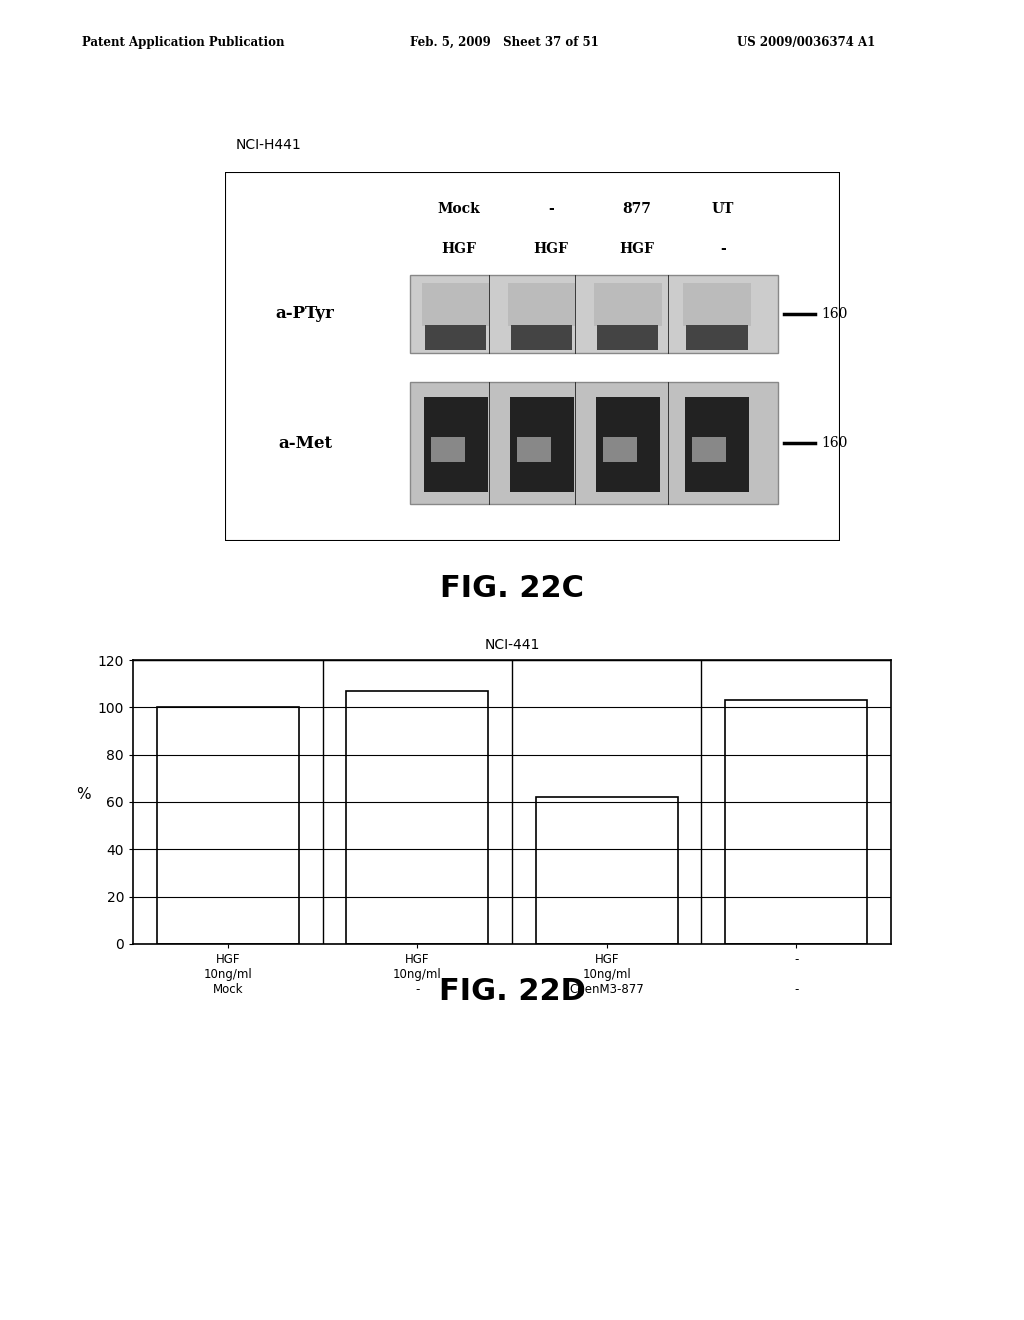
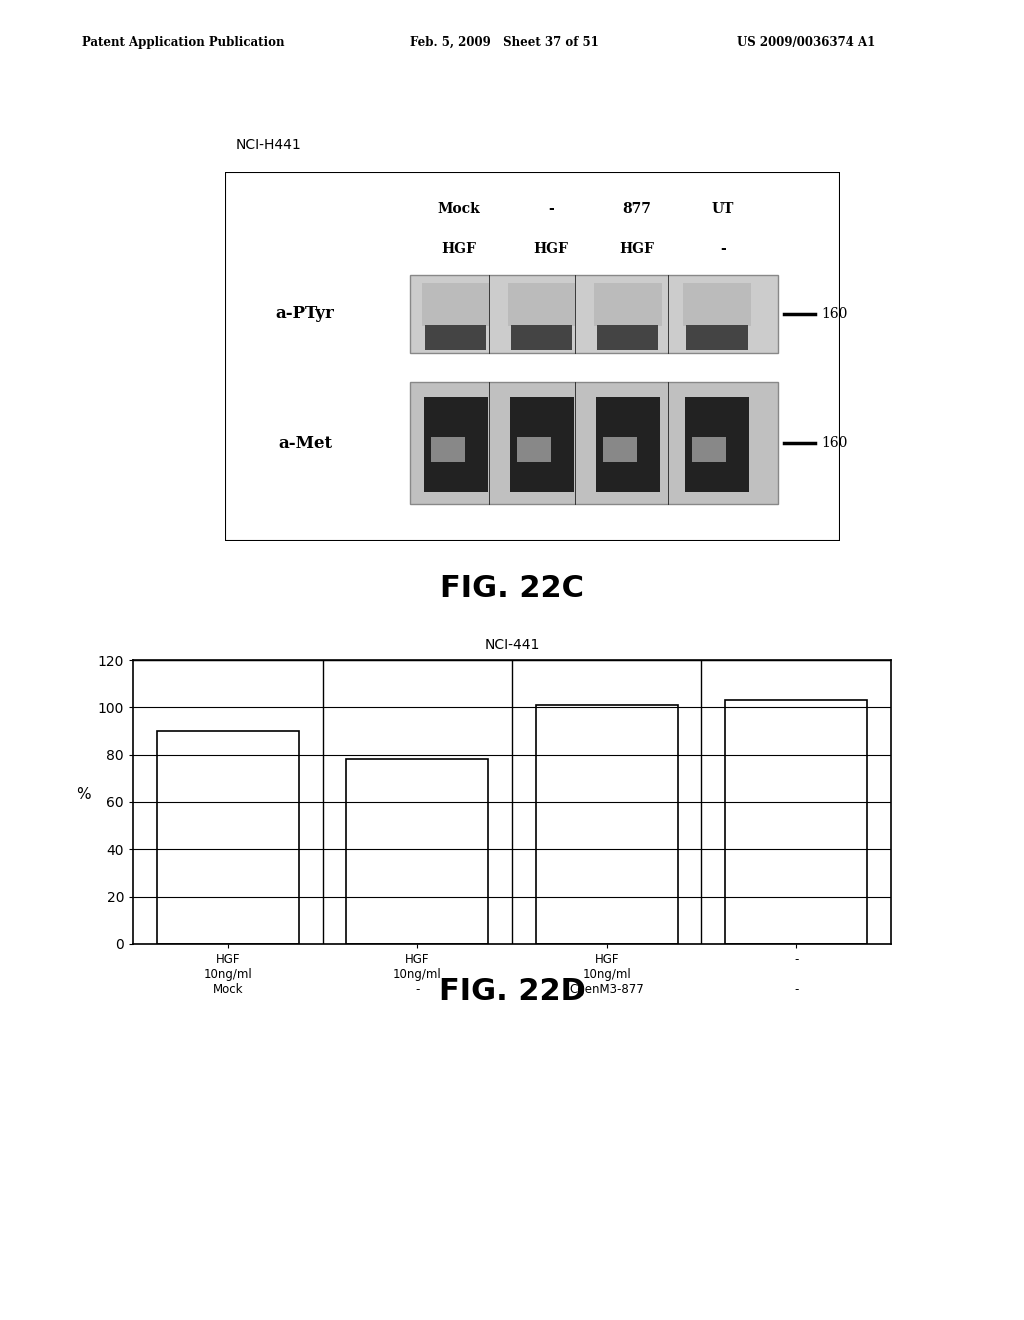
HGF 10ng/ml Mock: 100 -> 90
HGF 10ng/ml -: 107 -> 78
HGF 10ng/ml CgenM3-877: 62 -> 101
